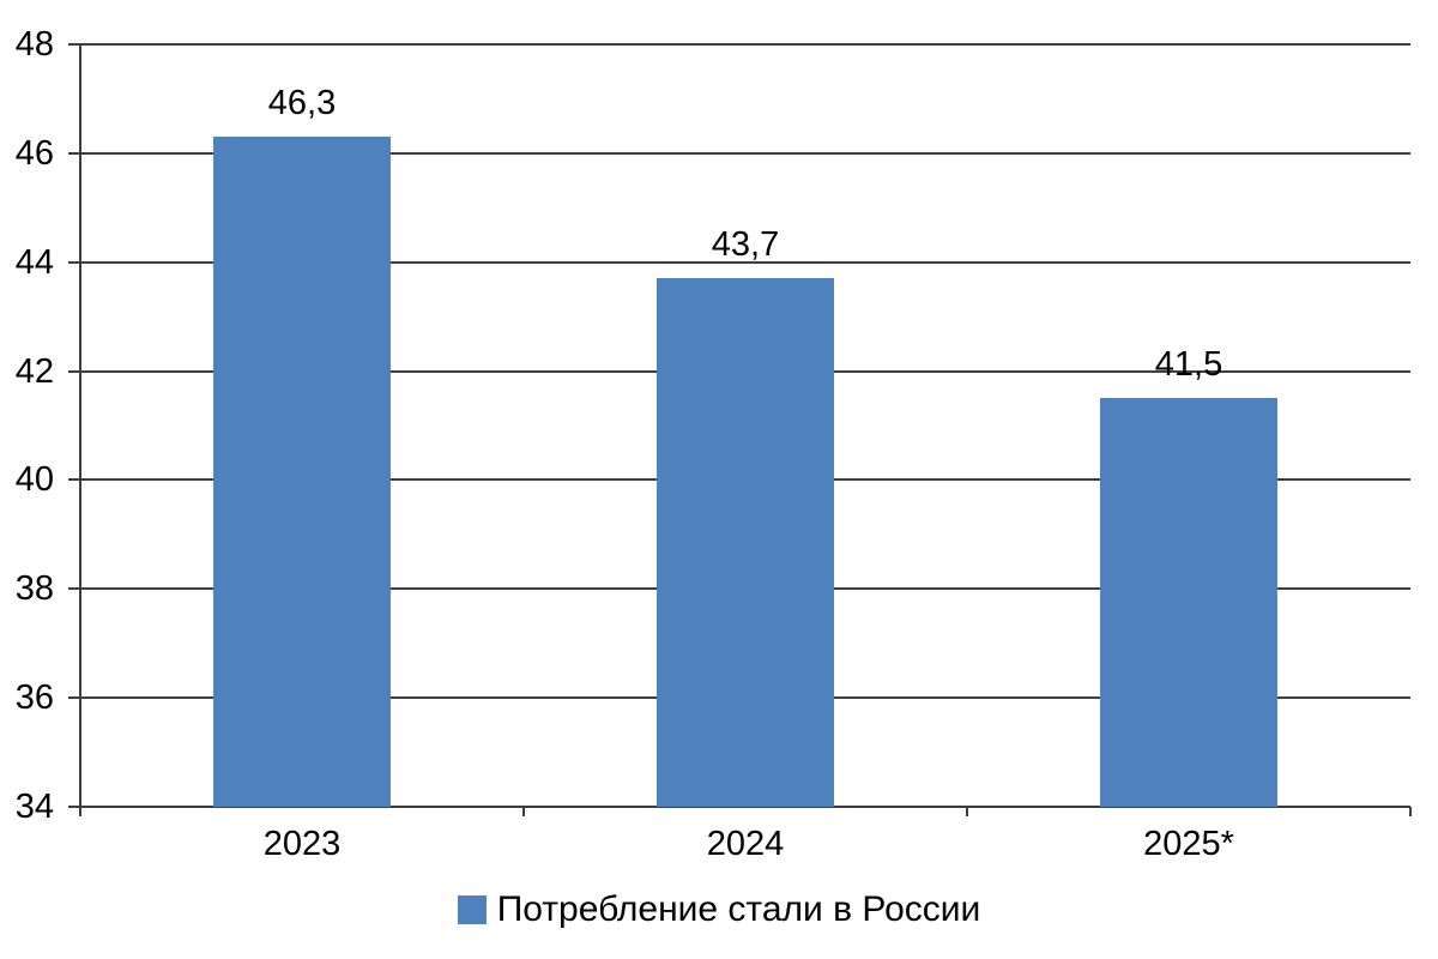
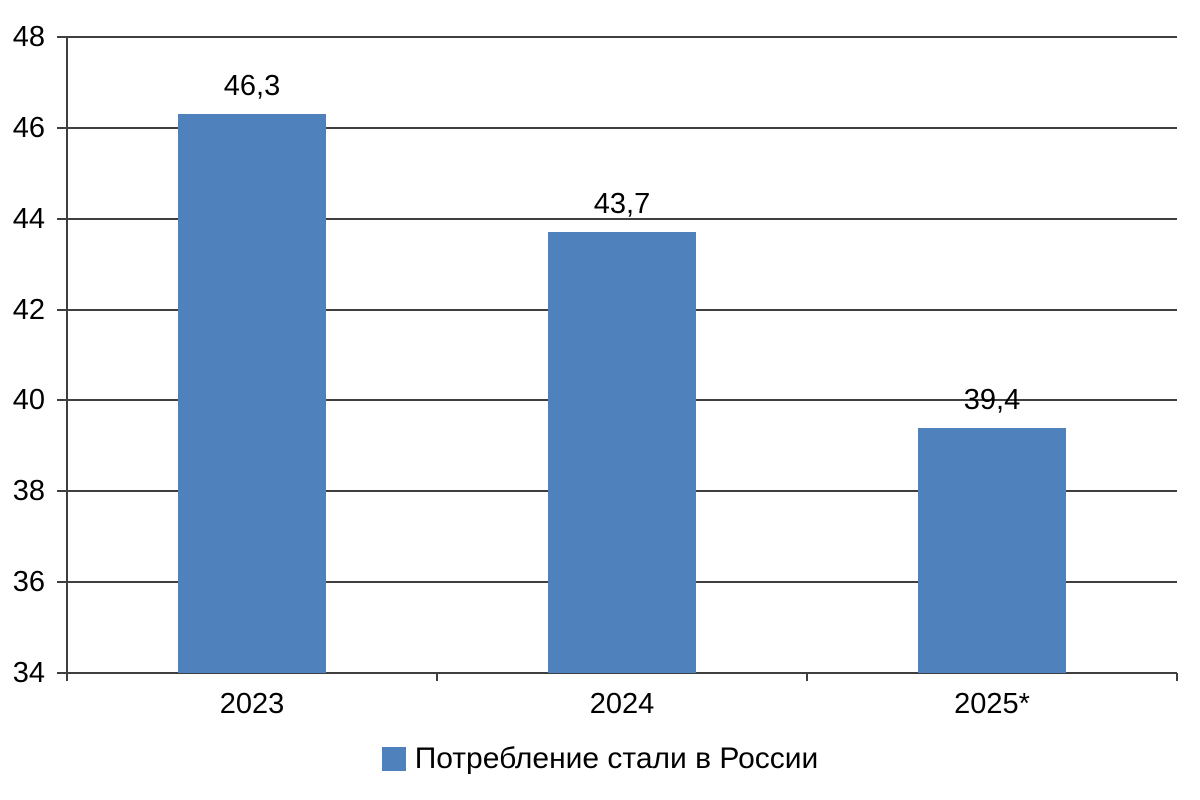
2025*: 41,5 -> 39,4
